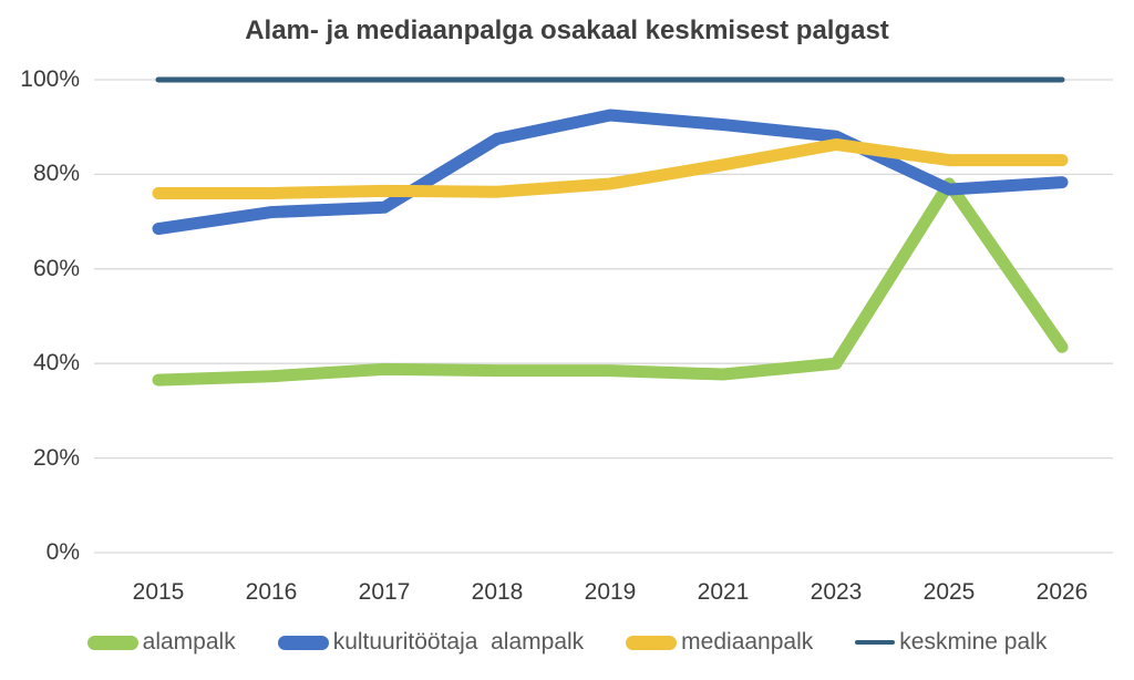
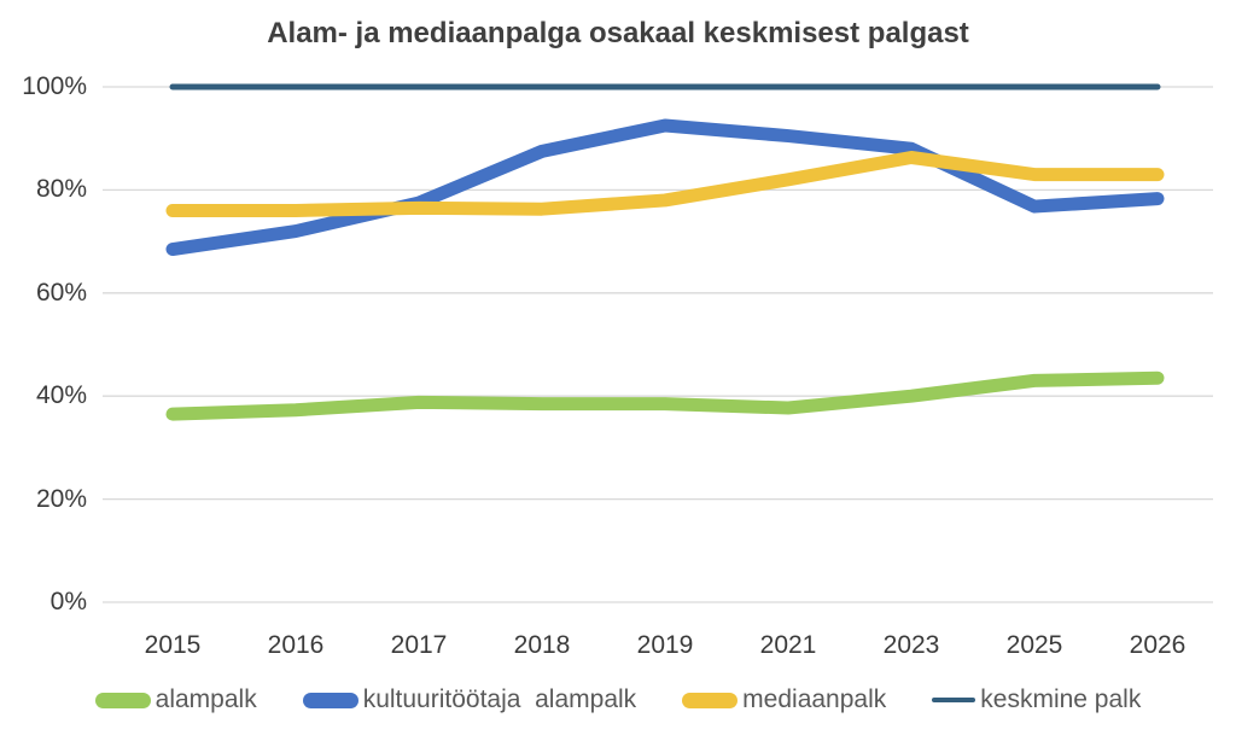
kultuuritöötaja alampalk/2017: 73% -> 78%
alampalk/2025: 78% -> 43%
